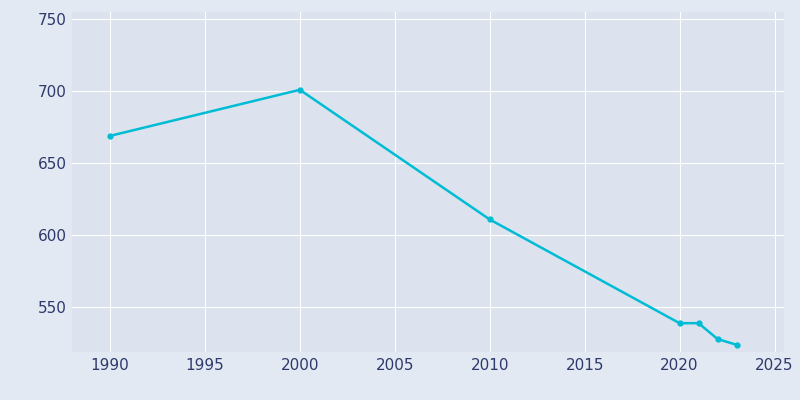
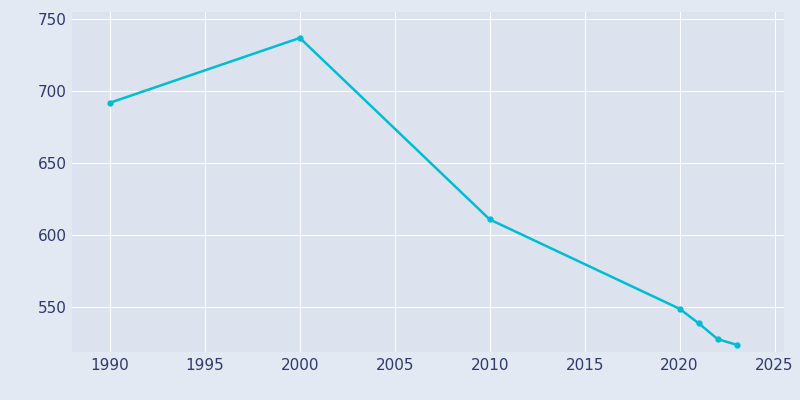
1990: 669 -> 692
2000: 701 -> 737
2020: 539 -> 549
